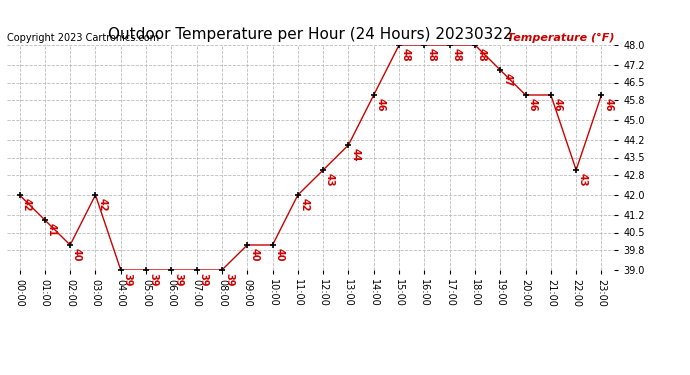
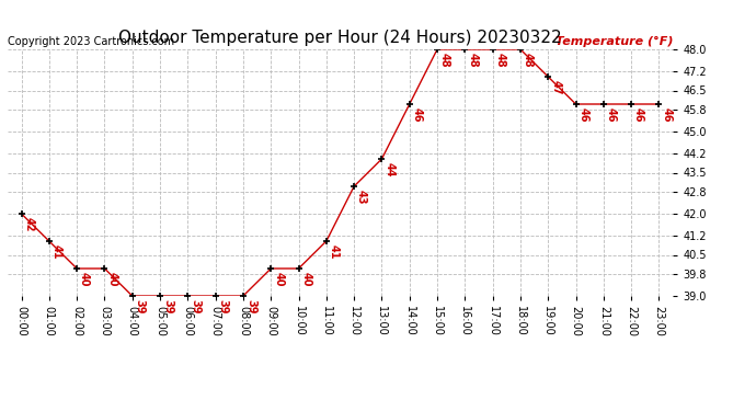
03:00: 42 -> 40
11:00: 42 -> 41
22:00: 43 -> 46
